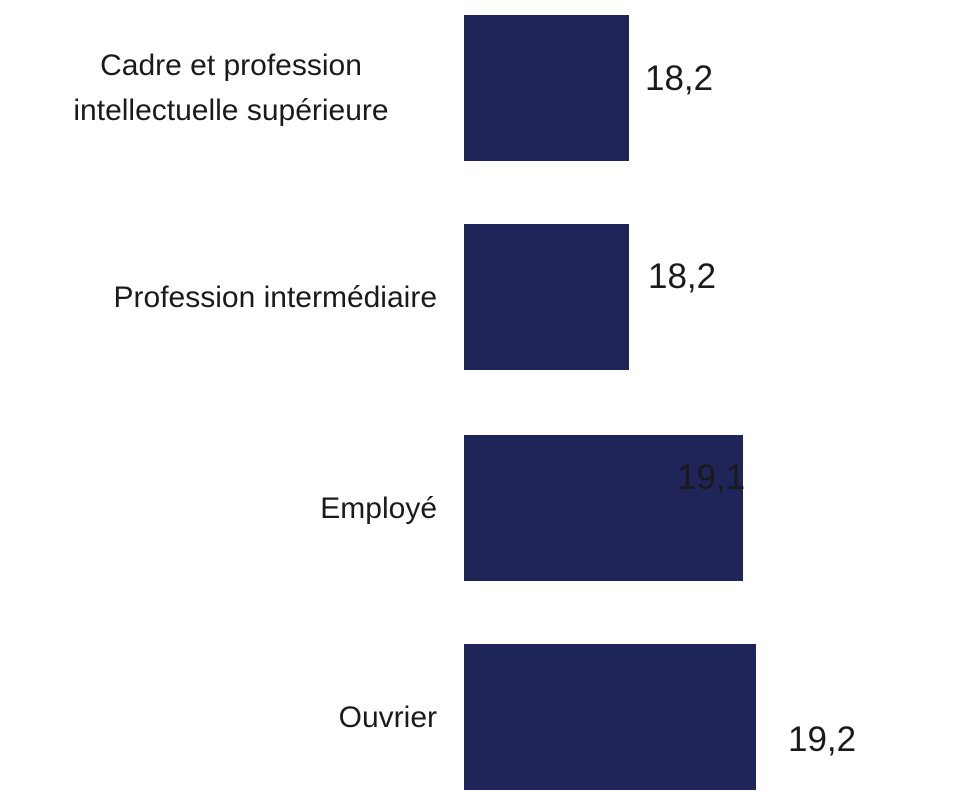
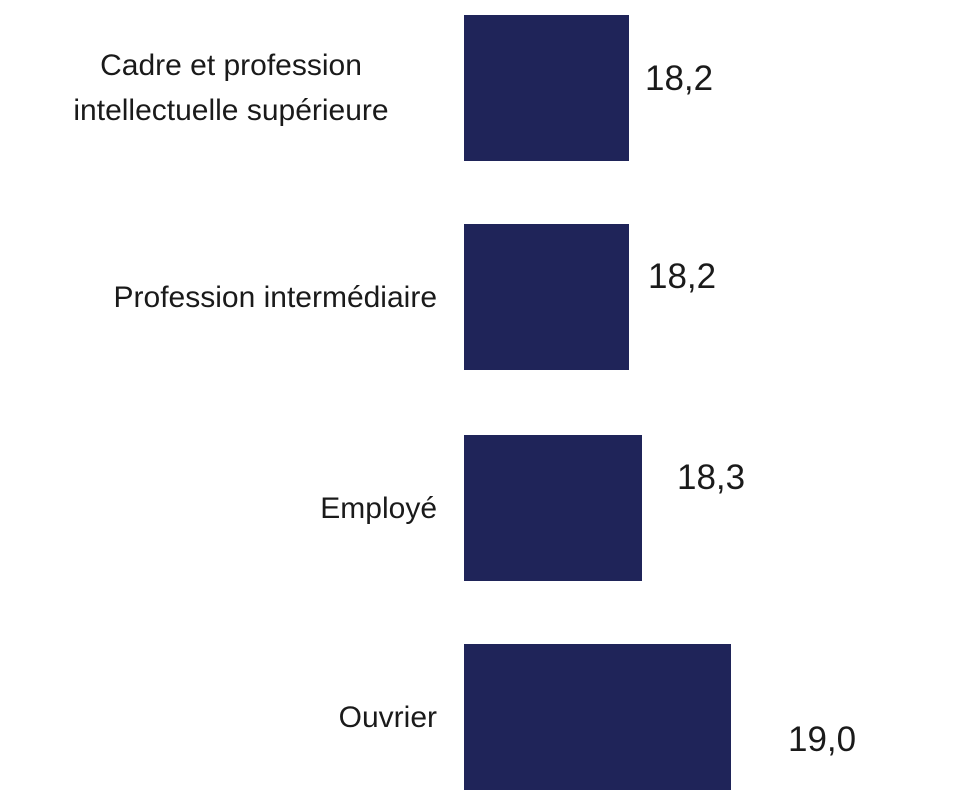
Employé: 19,1 -> 18,3
Ouvrier: 19,2 -> 19,0
